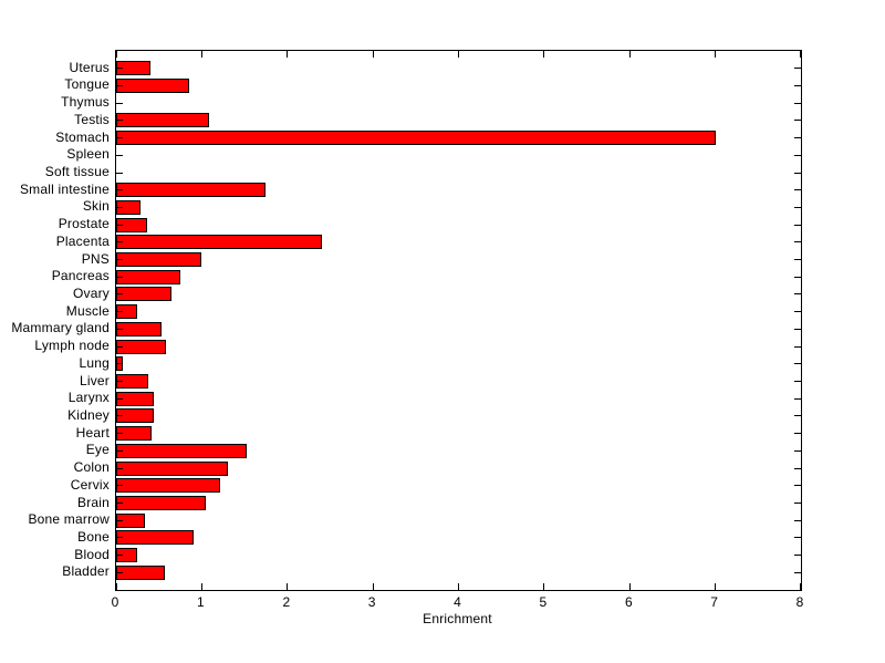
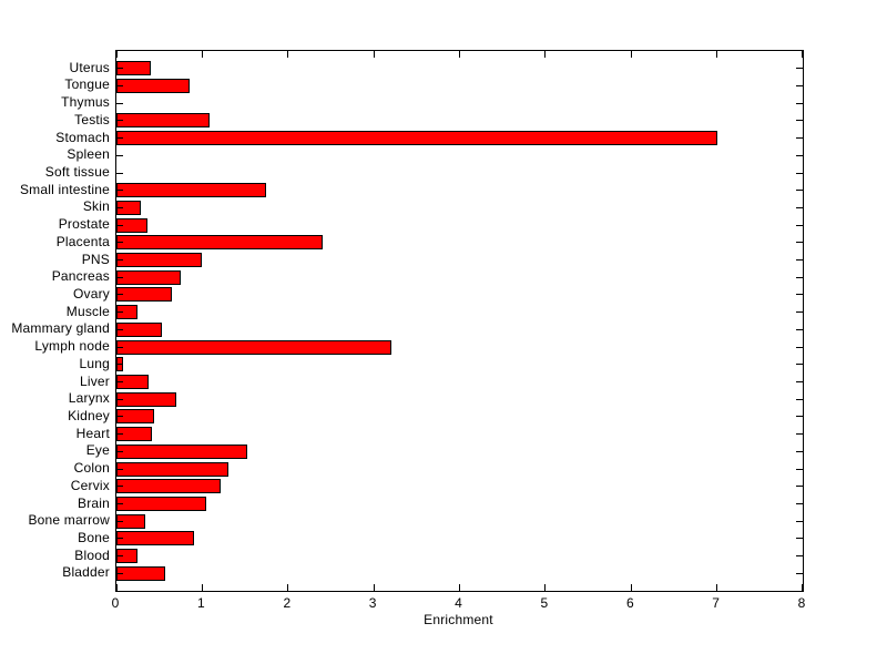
Lymph node: 0.6 -> 3.2
Larynx: 0.4 -> 0.7
